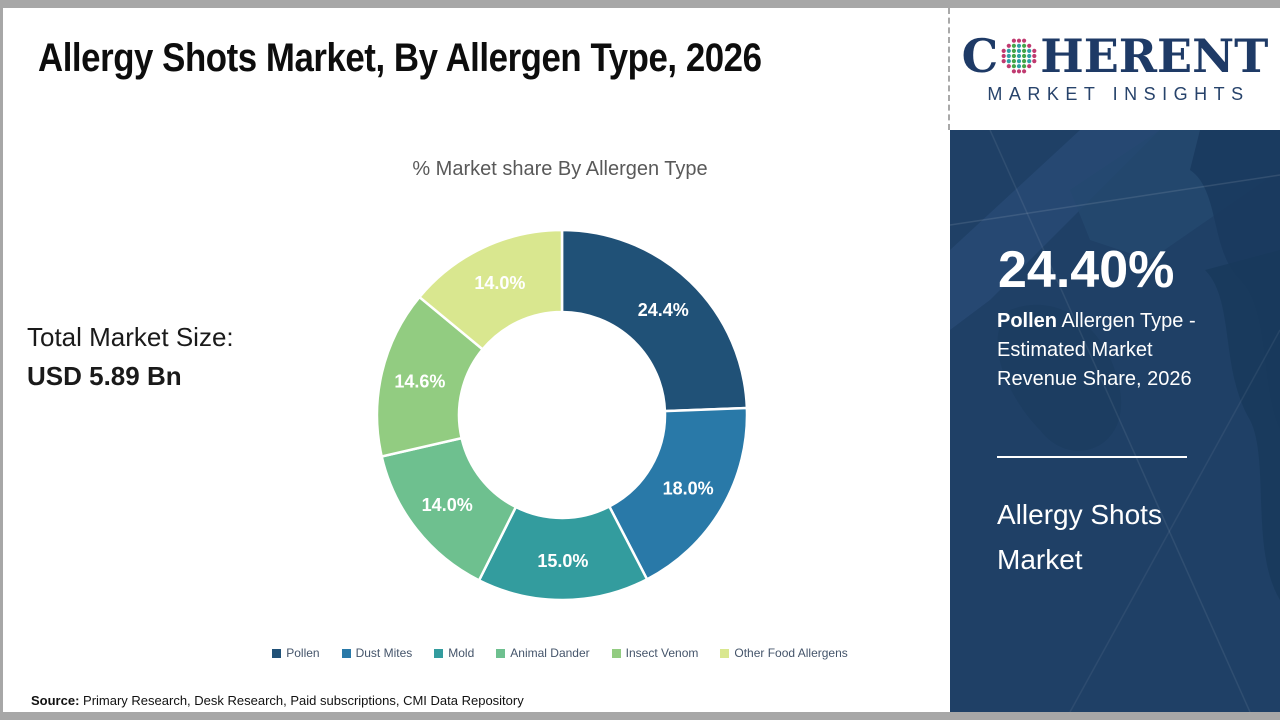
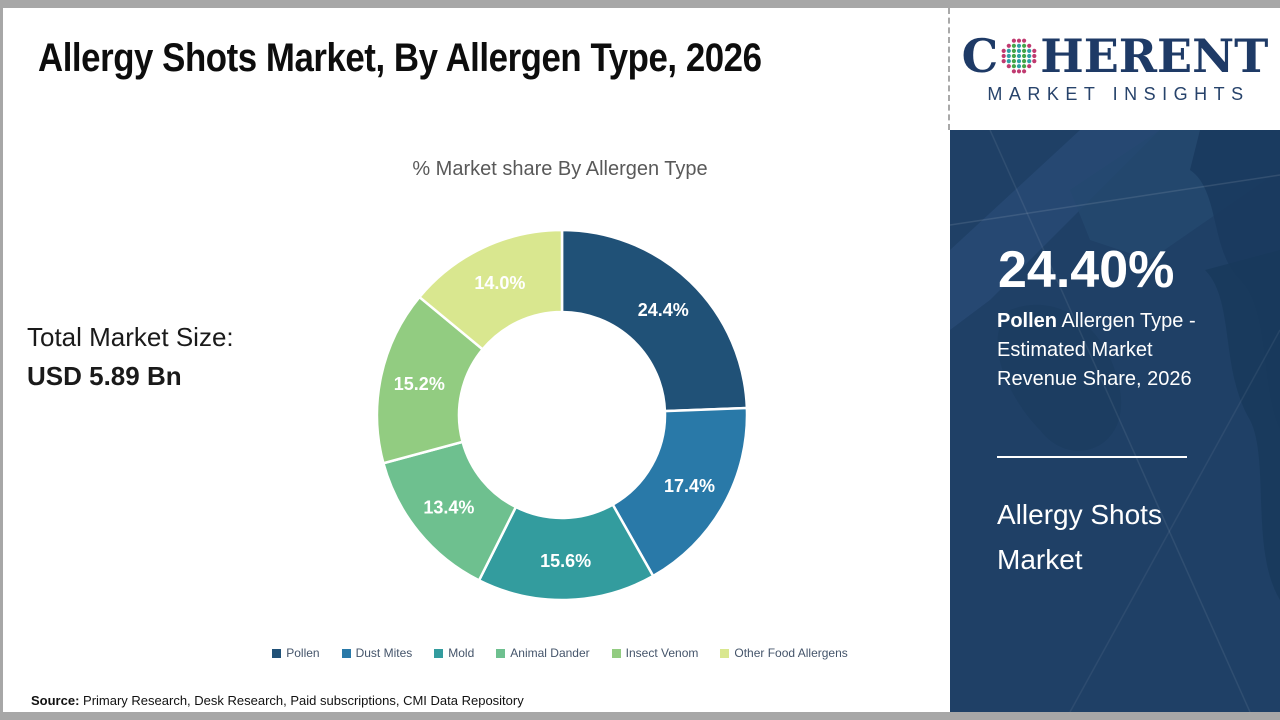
Dust Mites: 18.0% -> 17.4%
Mold: 15.0% -> 15.6%
Animal Dander: 14.0% -> 13.4%
Insect Venom: 14.6% -> 15.2%
